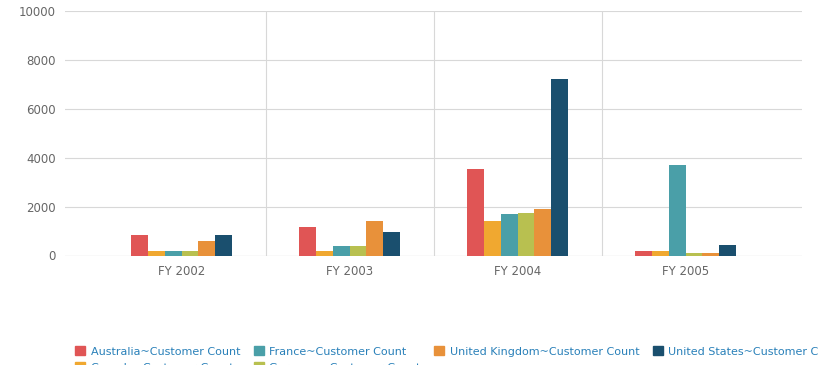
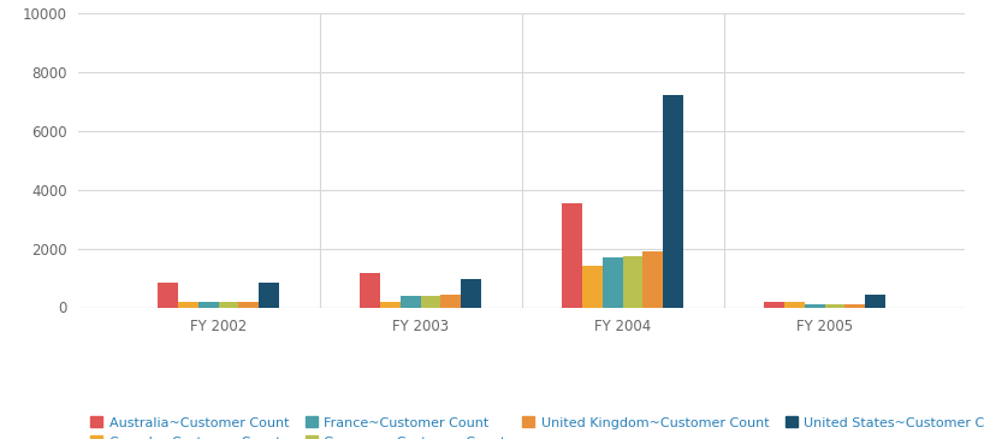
United Kingdom~Customer Count/FY 2002: 600 -> 180
United Kingdom~Customer Count/FY 2003: 1400 -> 420
France~Customer Count/FY 2005: 3700 -> 100
